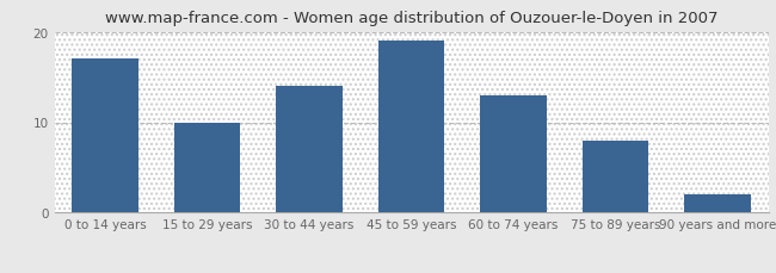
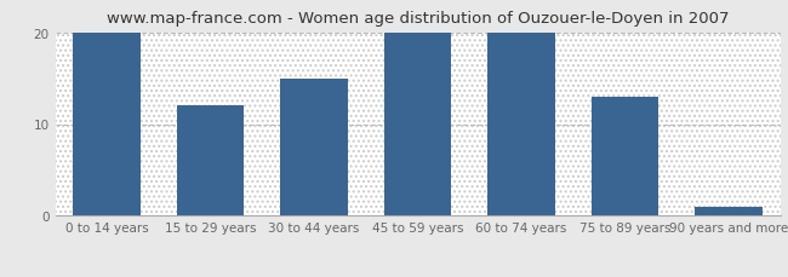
0 to 14 years: 17 -> 20
15 to 29 years: 10 -> 12
30 to 44 years: 14 -> 15
45 to 59 years: 19 -> 20
60 to 74 years: 13 -> 20
75 to 89 years: 8 -> 13
90 years and more: 2 -> 1
